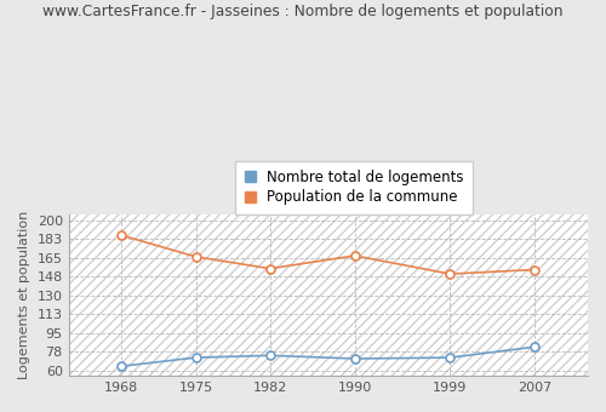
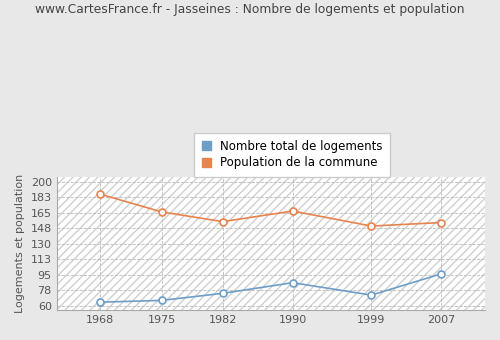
Nombre total de logements/1975: 72 -> 66
Nombre total de logements/1990: 71 -> 86
Nombre total de logements/2007: 82 -> 96
